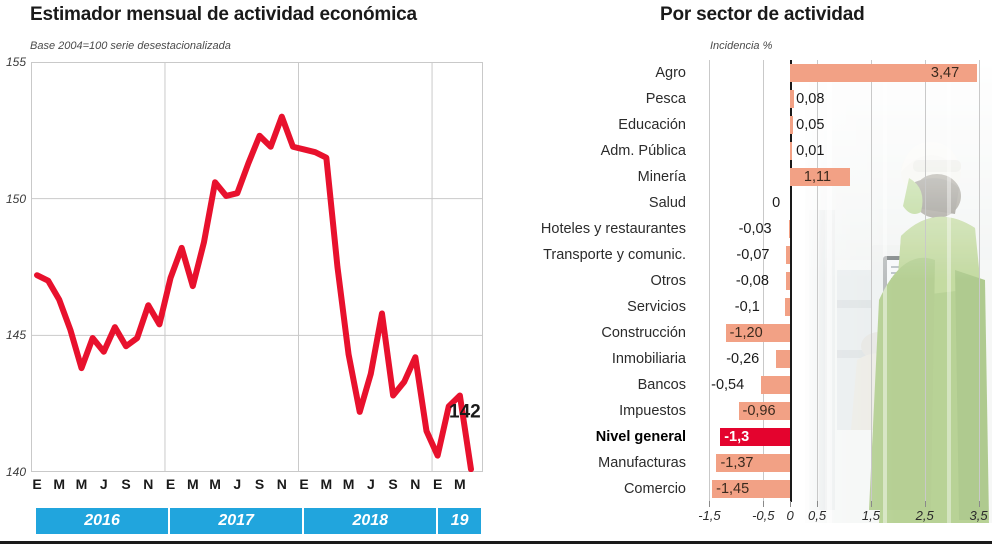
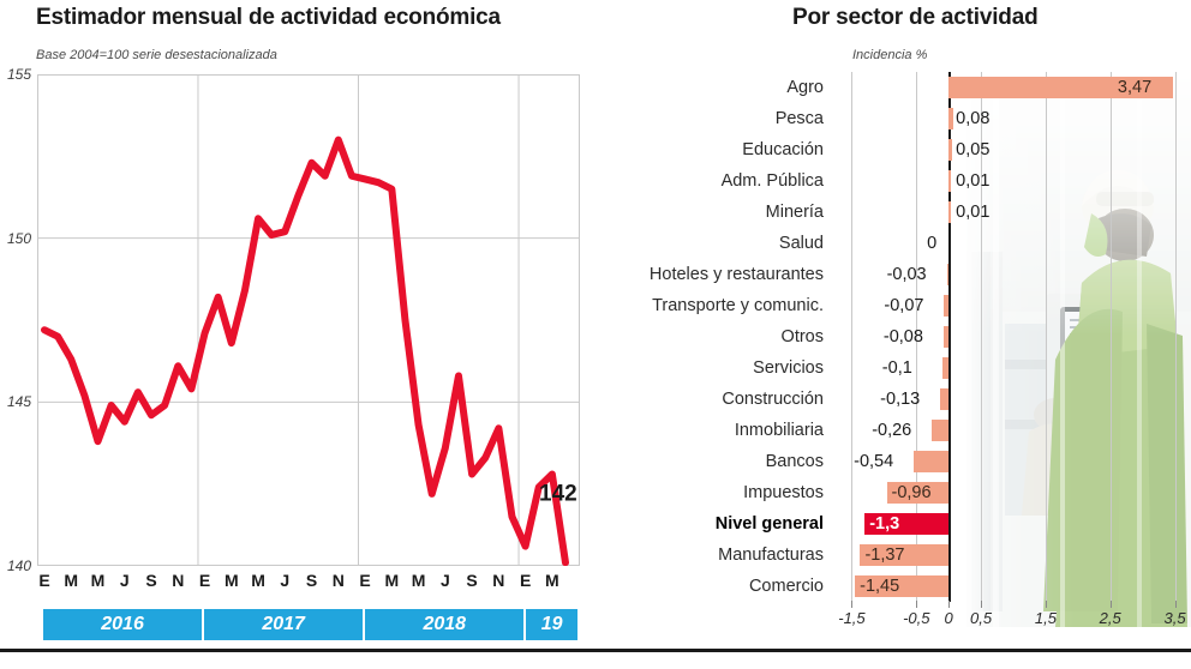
Por sector de actividad/Minería: 1,11 -> 0,01
Por sector de actividad/Construcción: -1,20 -> -0,13
